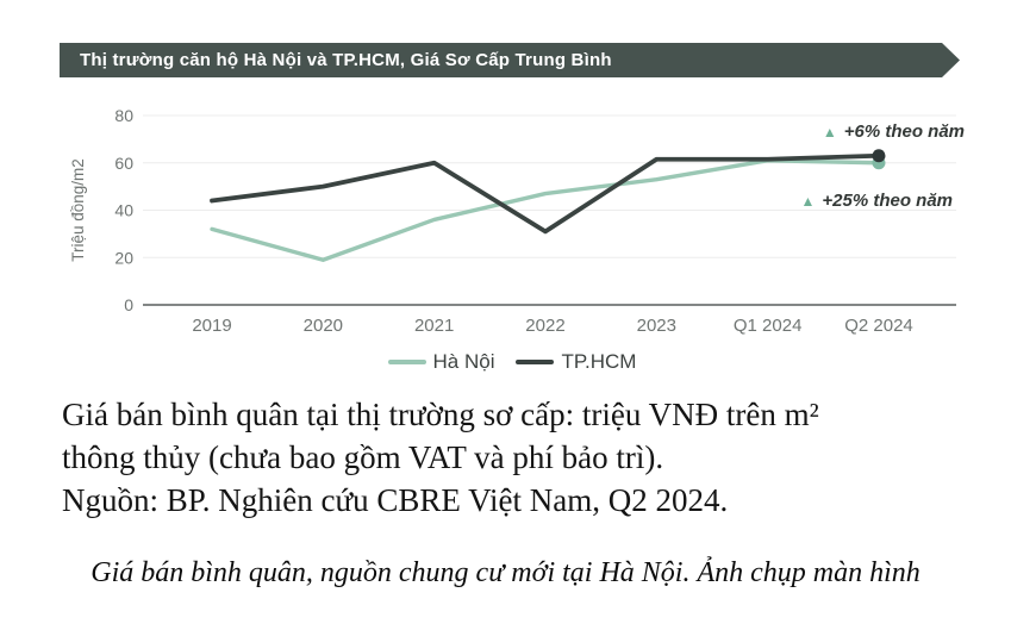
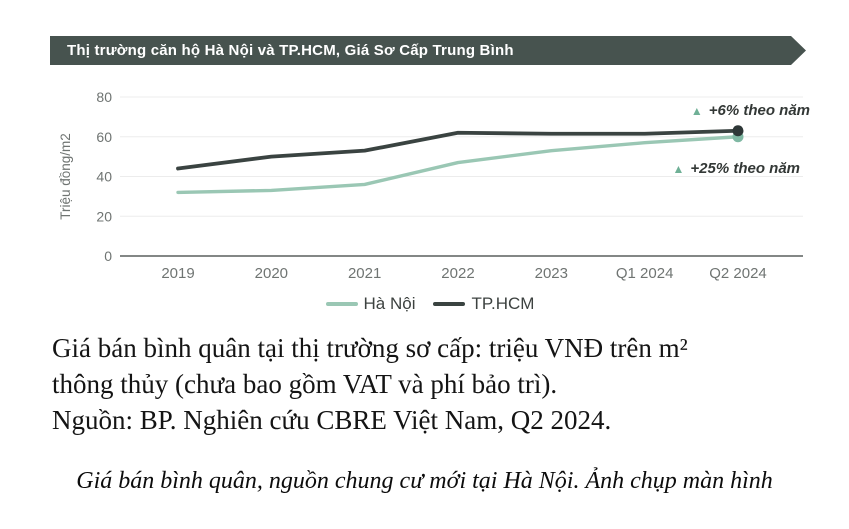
Hà Nội/2020: 19 -> 33
TP.HCM/2021: 60 -> 53
TP.HCM/2022: 31 -> 62
Hà Nội/Q1 2024: 61 -> 57
